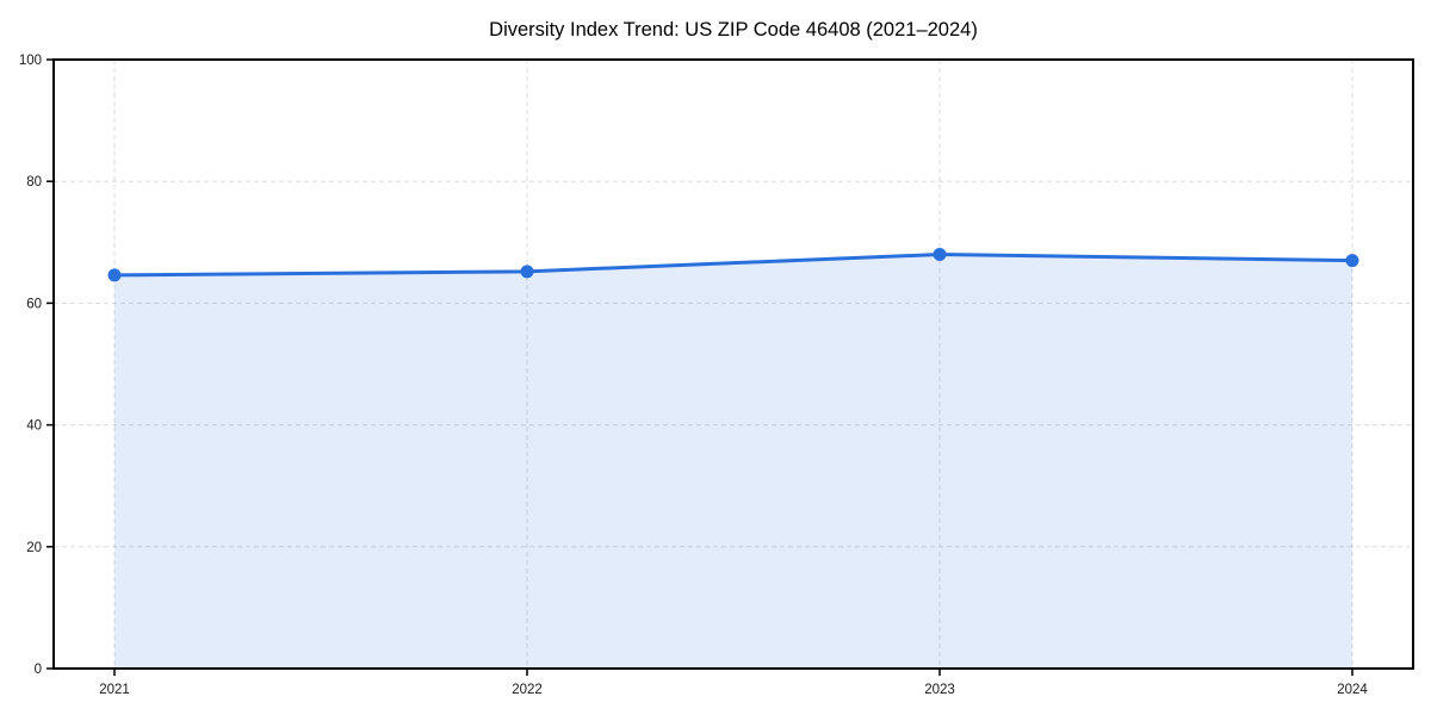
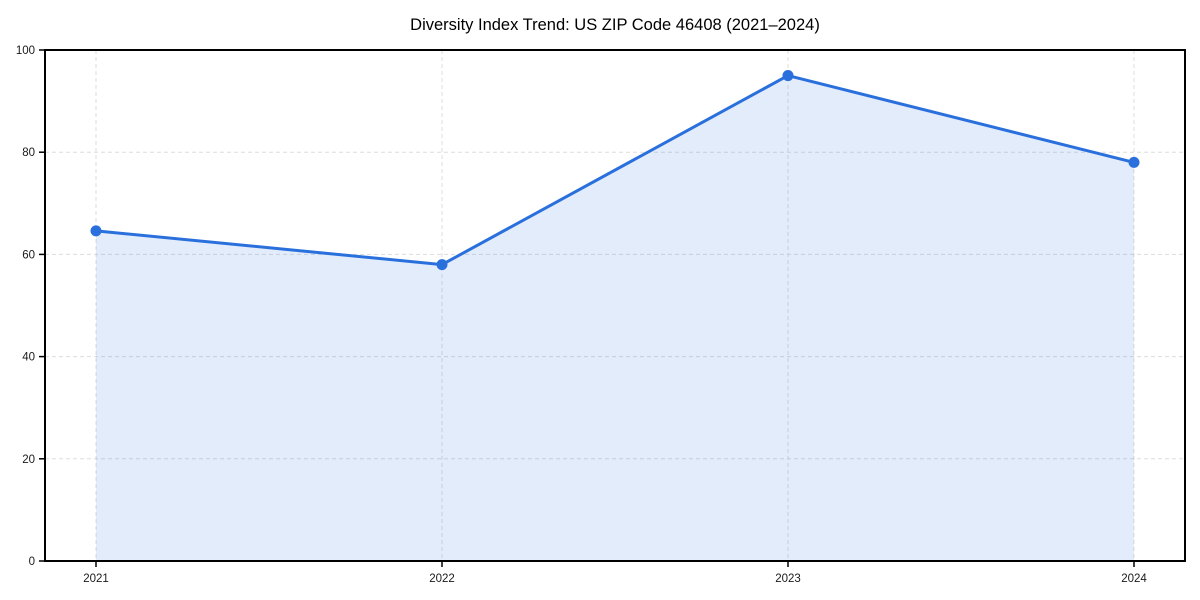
2022: 65 -> 58
2023: 68 -> 95
2024: 67 -> 78
